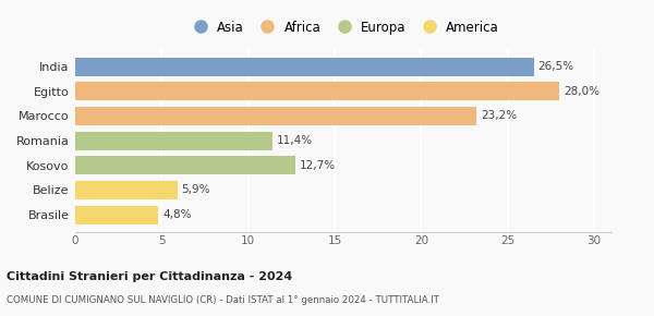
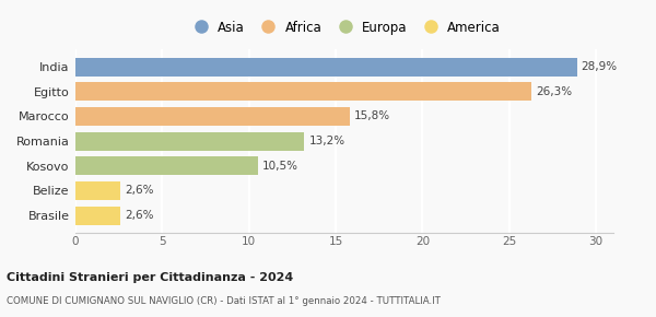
India: 26,5% -> 28,9%
Egitto: 28,0% -> 26,3%
Marocco: 23,2% -> 15,8%
Romania: 11,4% -> 13,2%
Kosovo: 12,7% -> 10,5%
Belize: 5,9% -> 2,6%
Brasile: 4,8% -> 2,6%
